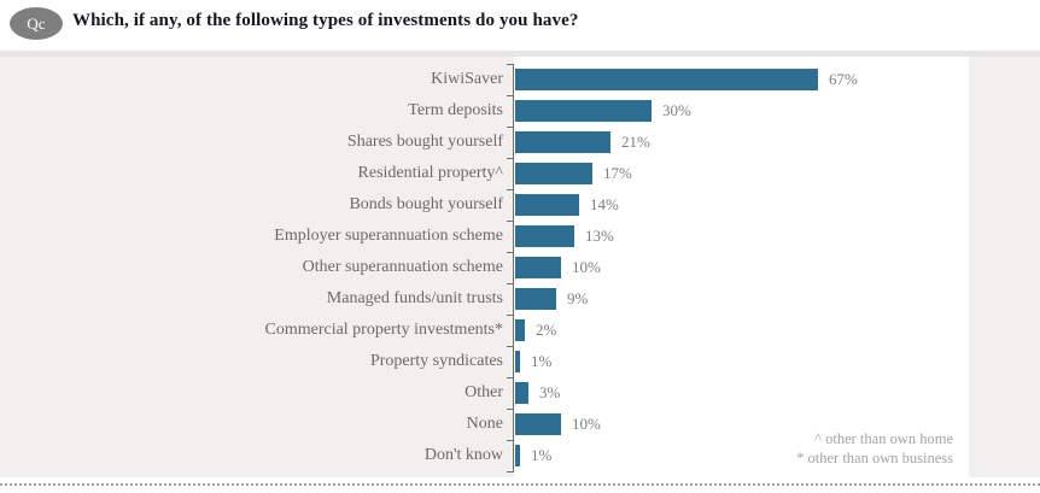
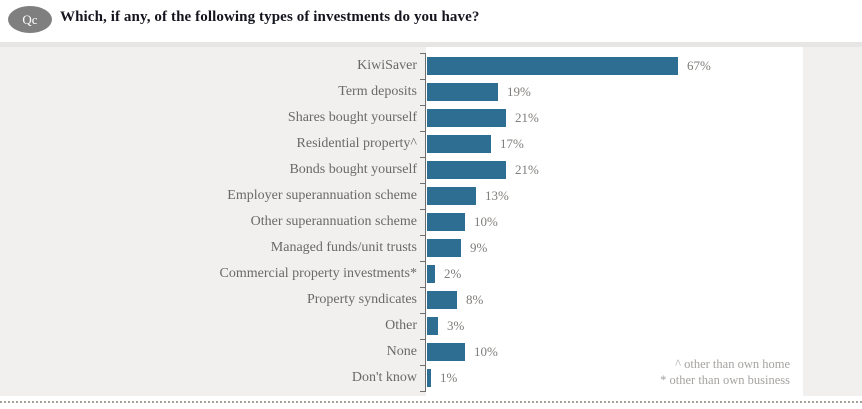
Term deposits: 30% -> 19%
Bonds bought yourself: 14% -> 21%
Property syndicates: 1% -> 8%
